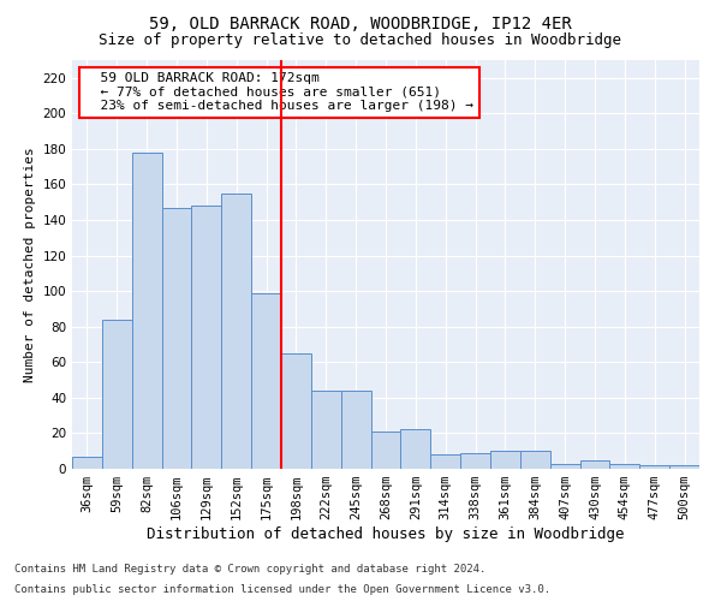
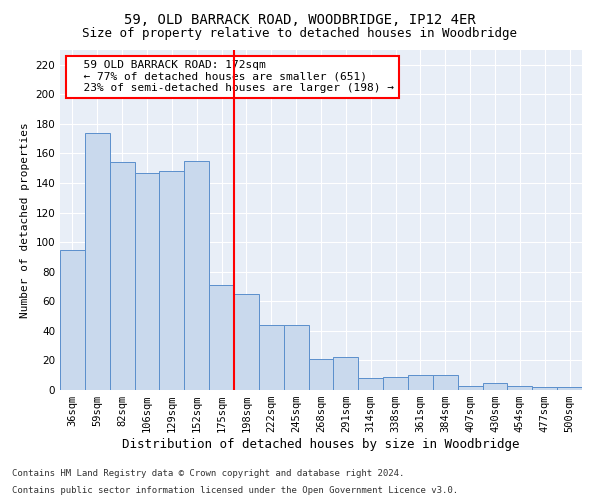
36sqm: 7 -> 95
59sqm: 84 -> 174
82sqm: 178 -> 154
175sqm: 99 -> 71
